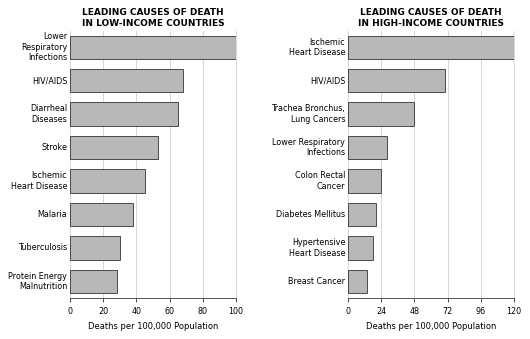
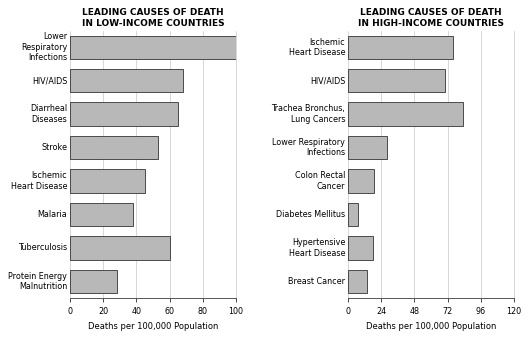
LEADING CAUSES OF DEATH IN LOW-INCOME COUNTRIES/Tuberculosis: 30 -> 60
LEADING CAUSES OF DEATH IN HIGH-INCOME COUNTRIES/Ischemic Heart Disease: 120 -> 76
LEADING CAUSES OF DEATH IN HIGH-INCOME COUNTRIES/Trachea Bronchus, Lung Cancers: 48 -> 83
LEADING CAUSES OF DEATH IN HIGH-INCOME COUNTRIES/Colon Rectal Cancer: 24 -> 19
LEADING CAUSES OF DEATH IN HIGH-INCOME COUNTRIES/Diabetes Mellitus: 20 -> 7
